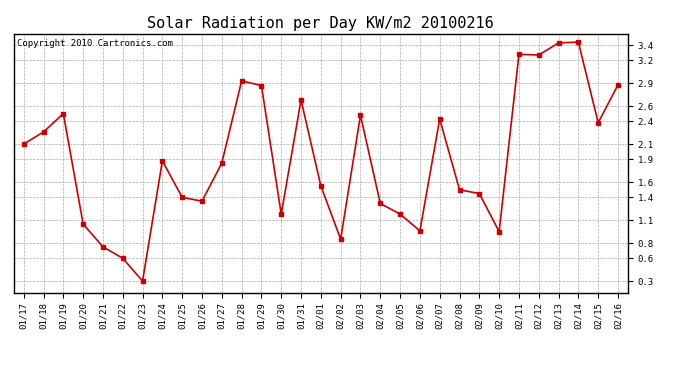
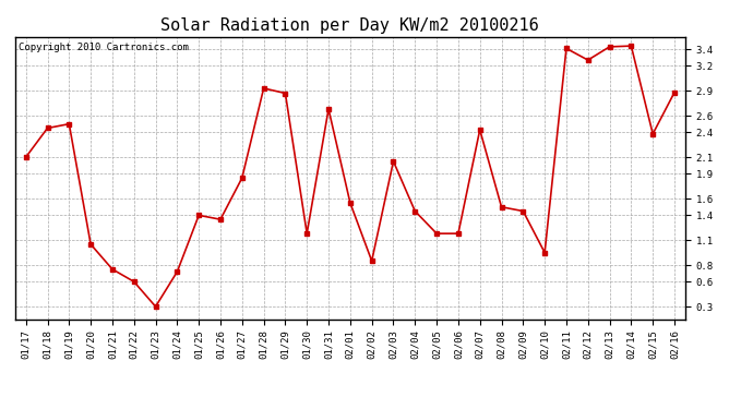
01/18: 2.26 -> 2.45
01/24: 1.88 -> 0.72
02/03: 2.48 -> 2.05
02/04: 1.32 -> 1.45
02/06: 0.96 -> 1.18
02/11: 3.28 -> 3.41
